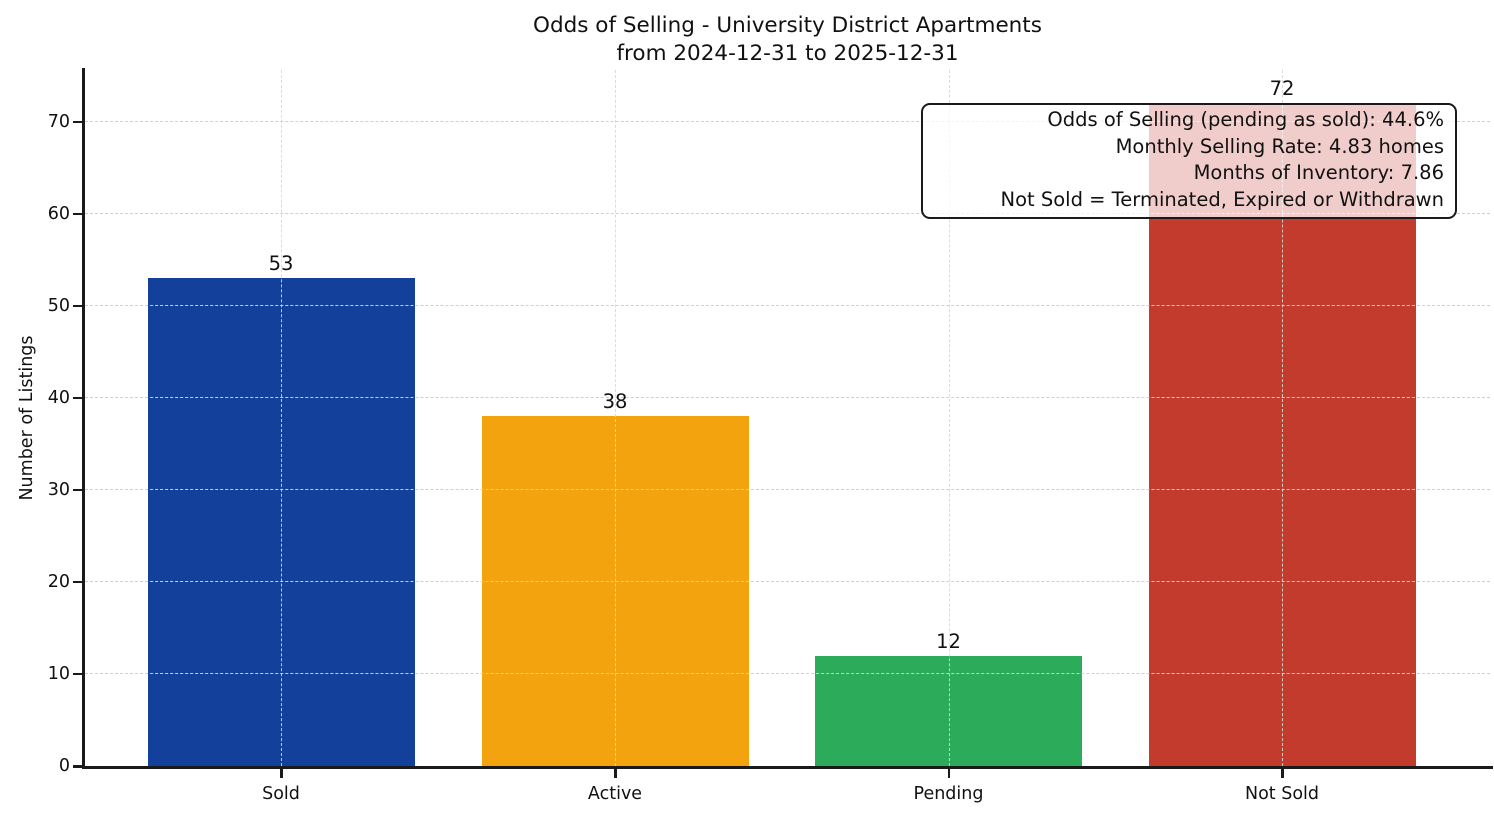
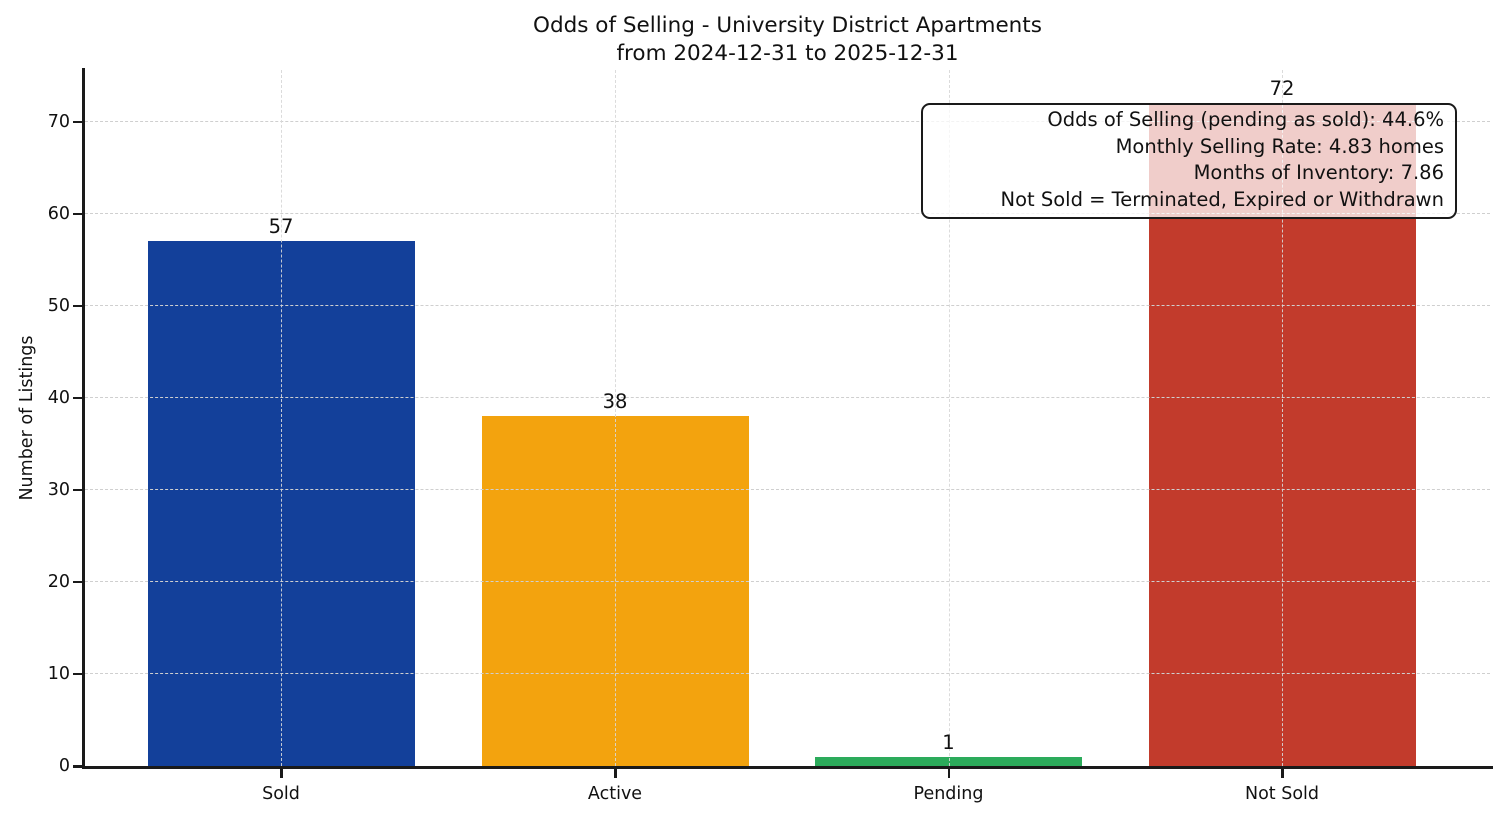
Sold: 53 -> 57
Pending: 12 -> 1
